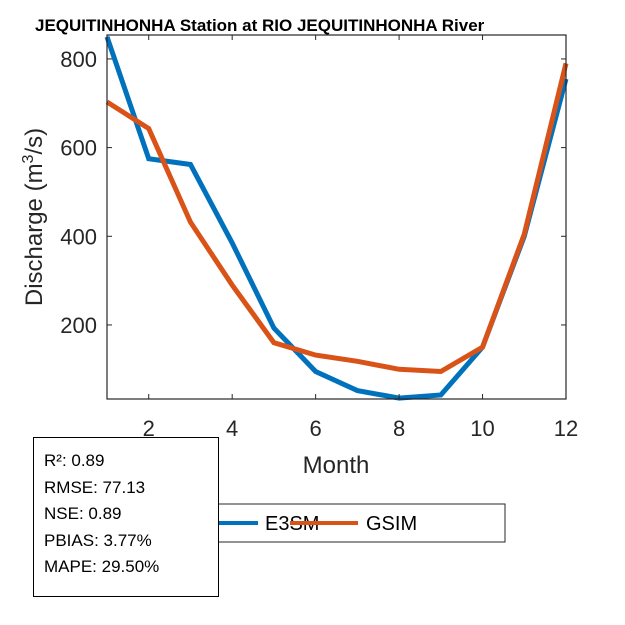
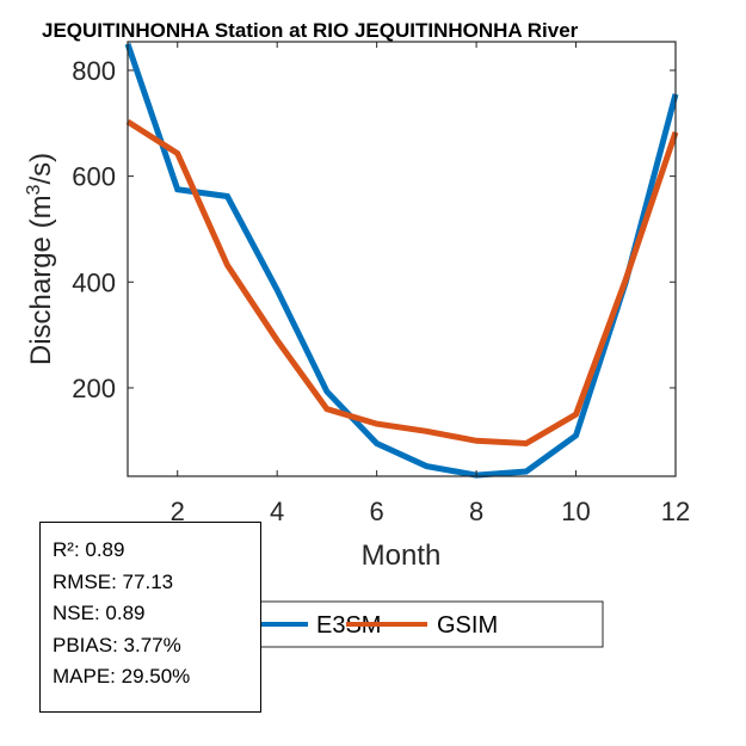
E3SM/10: 150 -> 110
GSIM/12: 790 -> 680
